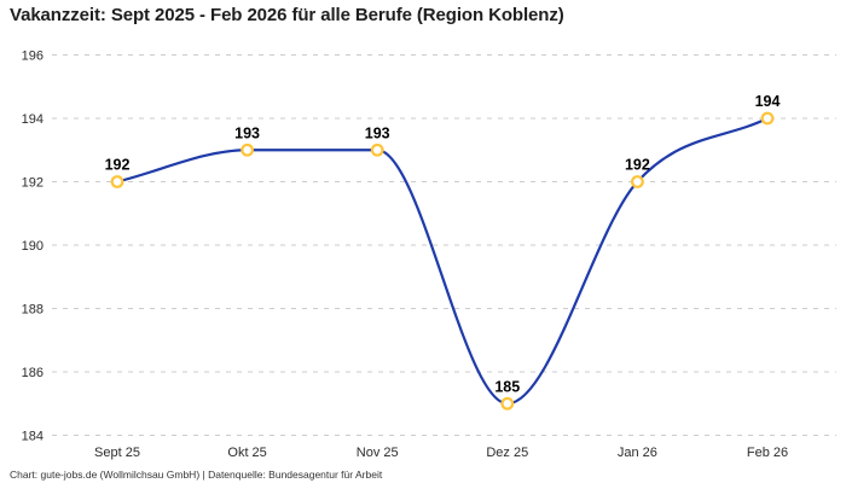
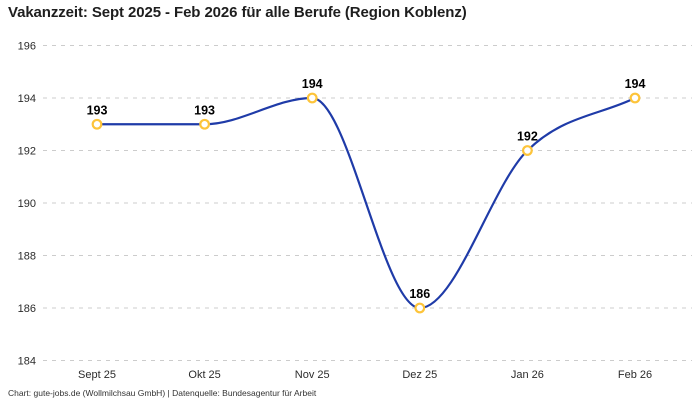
Sept 25: 192 -> 193
Nov 25: 193 -> 194
Dez 25: 185 -> 186
